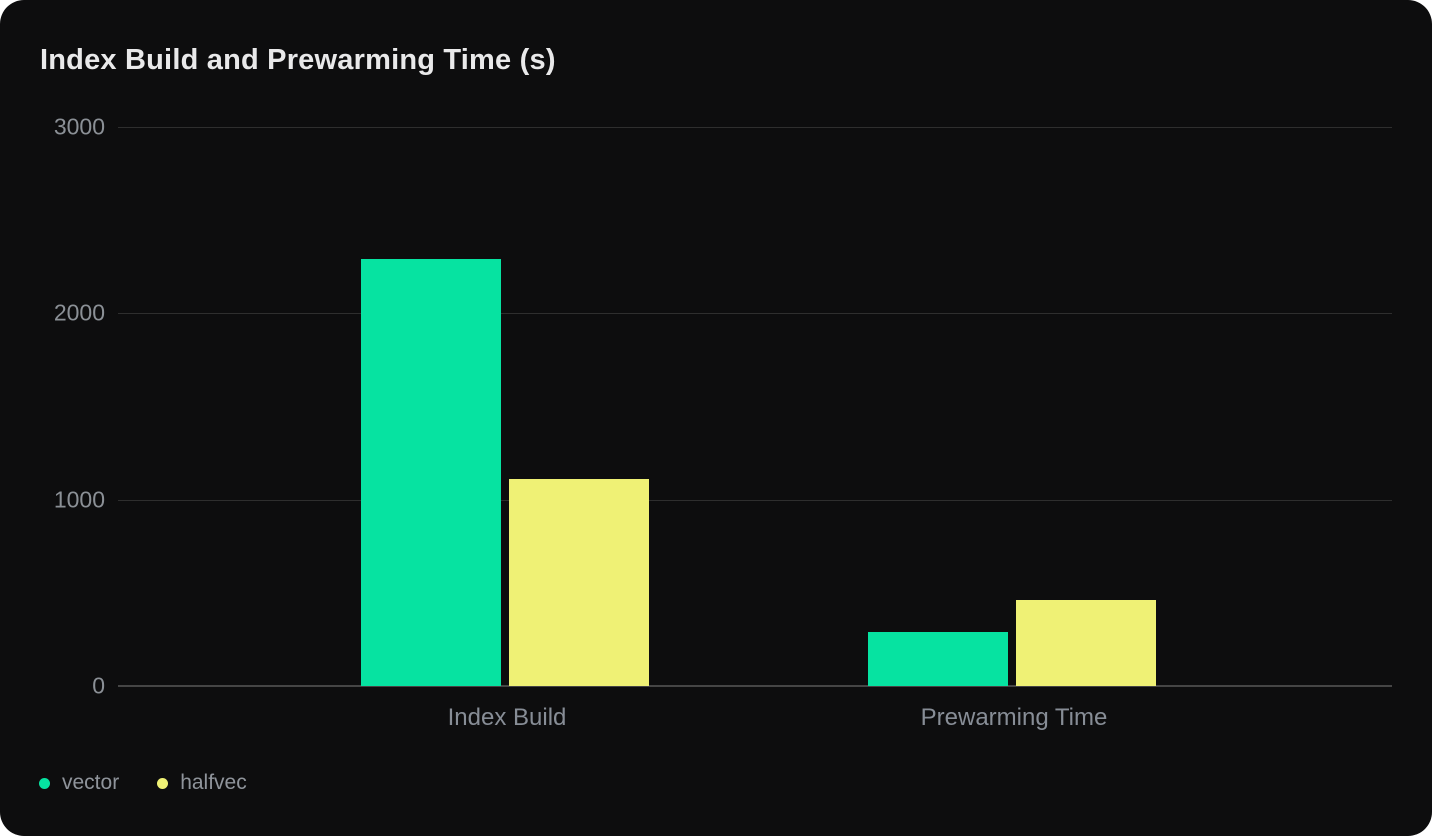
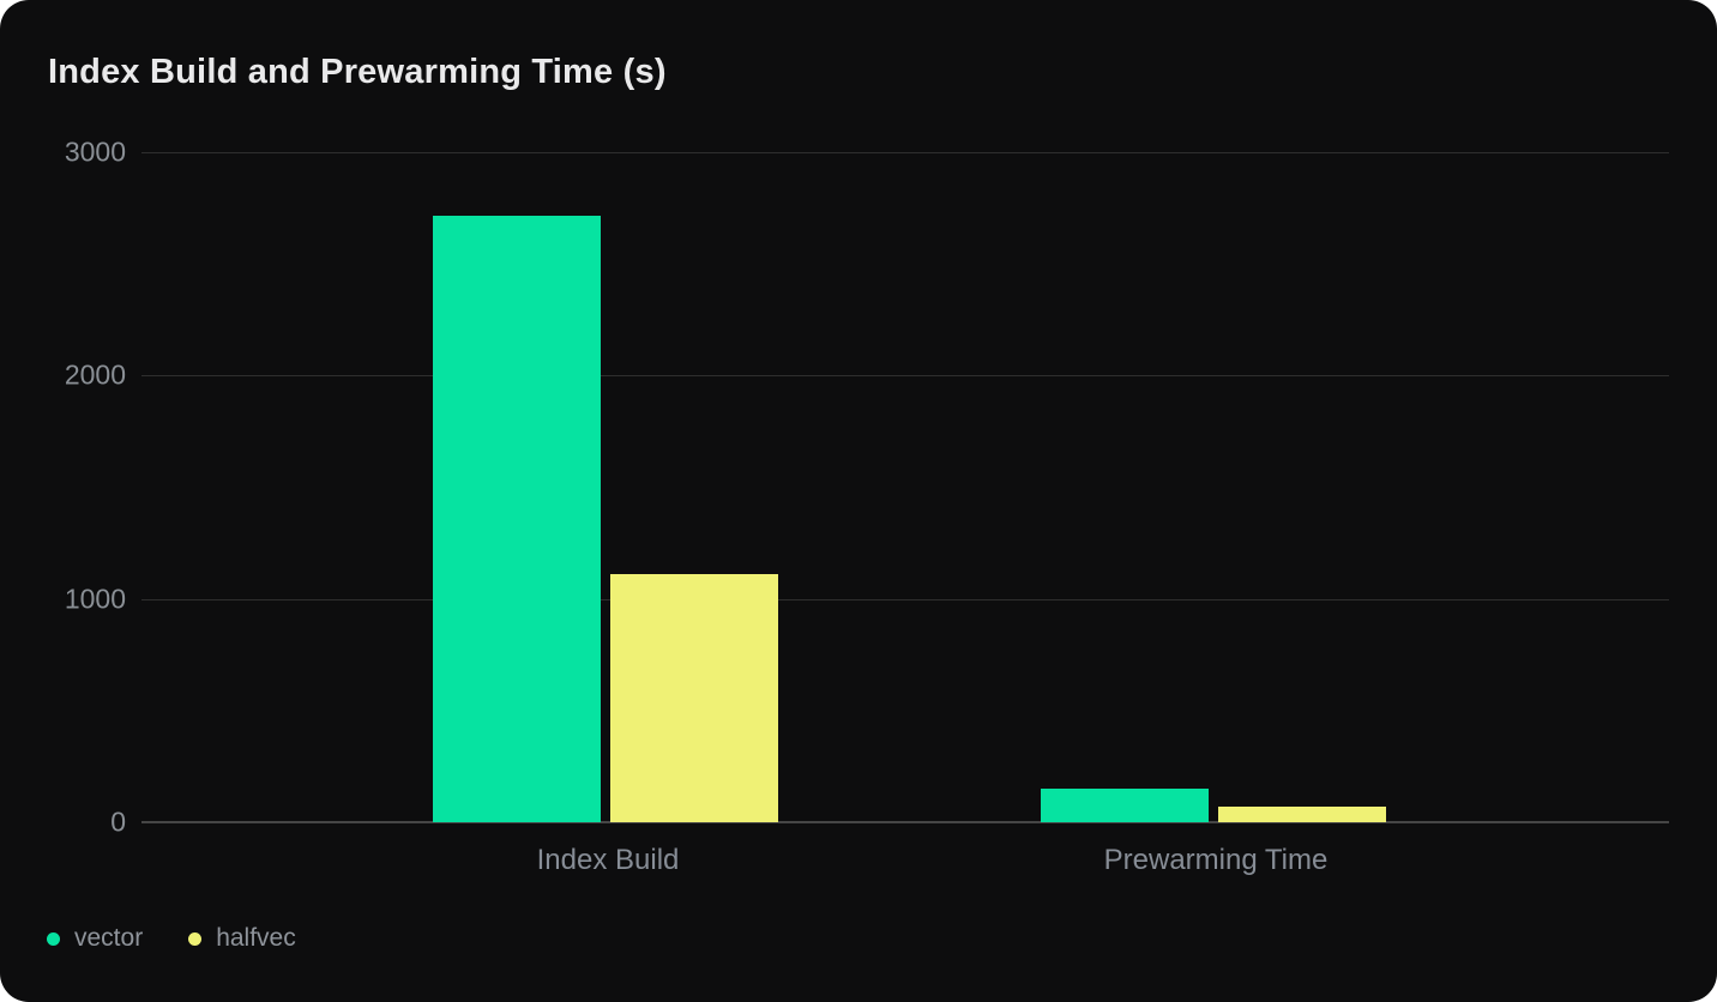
vector/Index Build: 2290 -> 2720
vector/Prewarming Time: 290 -> 150
halfvec/Prewarming Time: 460 -> 70
